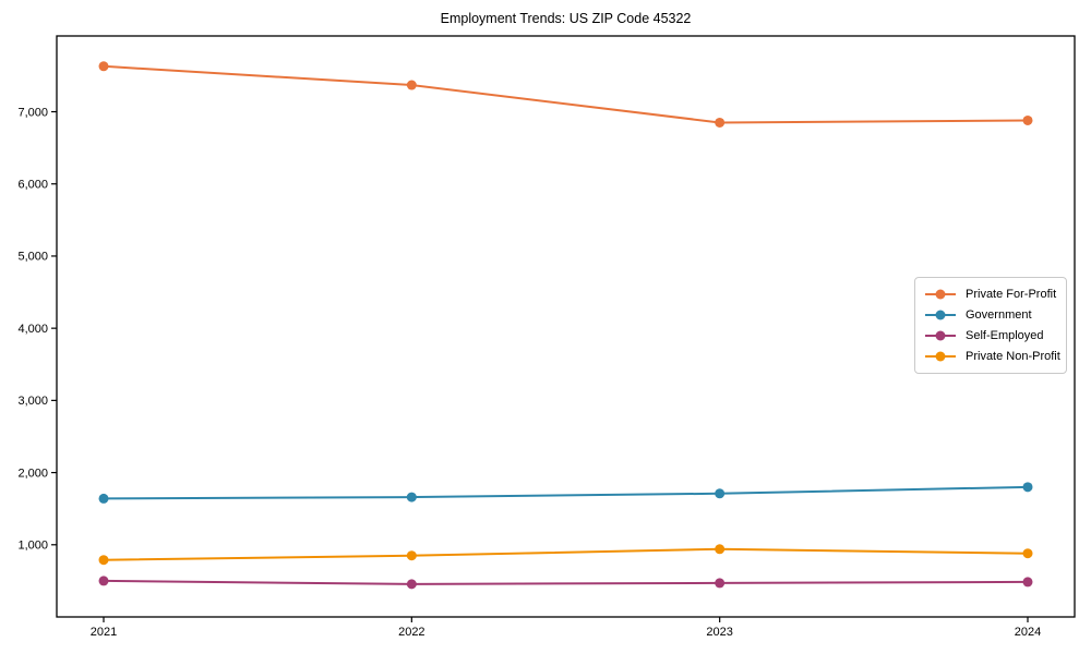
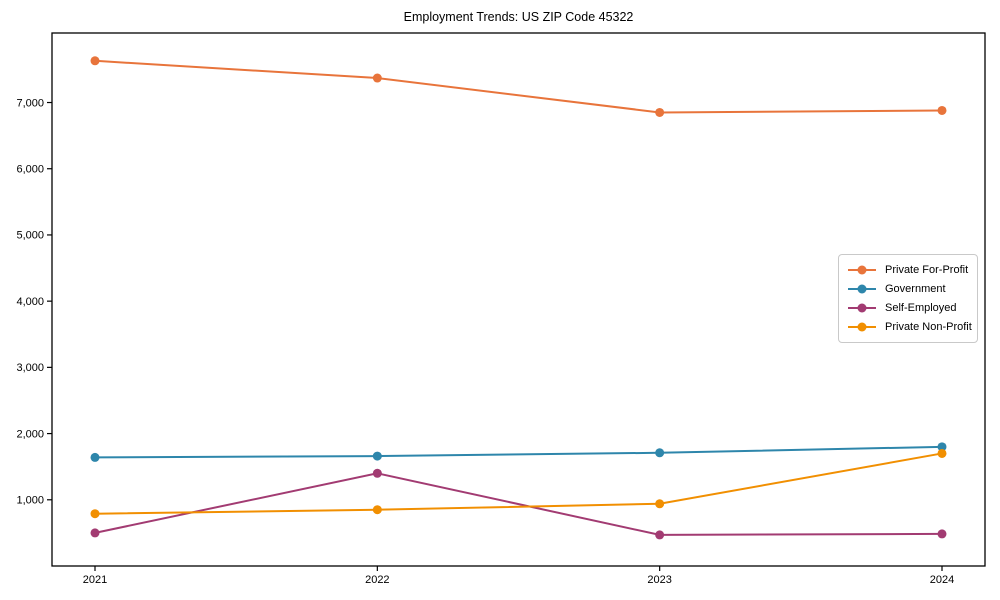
Self-Employed/2022: 500 -> 1400
Private Non-Profit/2024: 900 -> 1700
